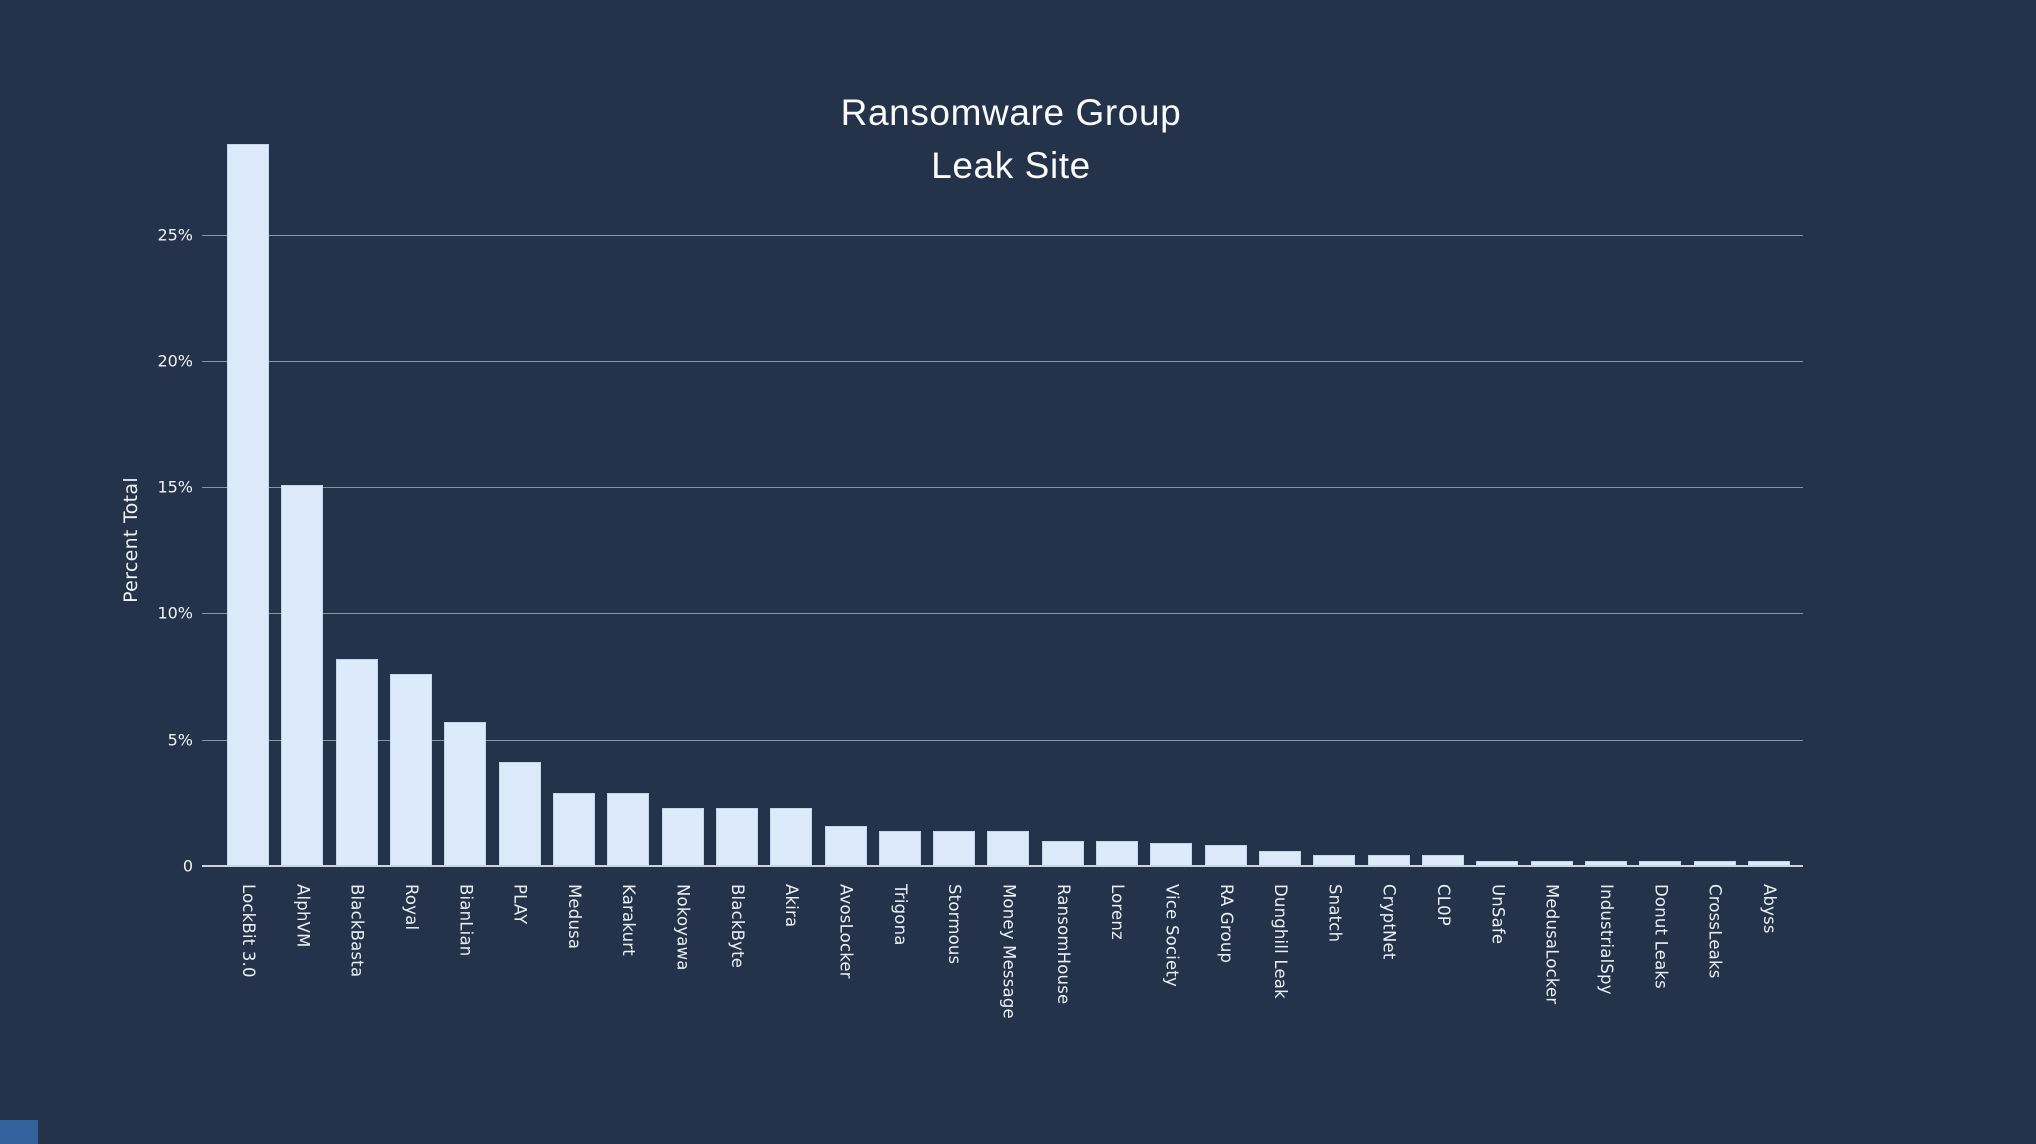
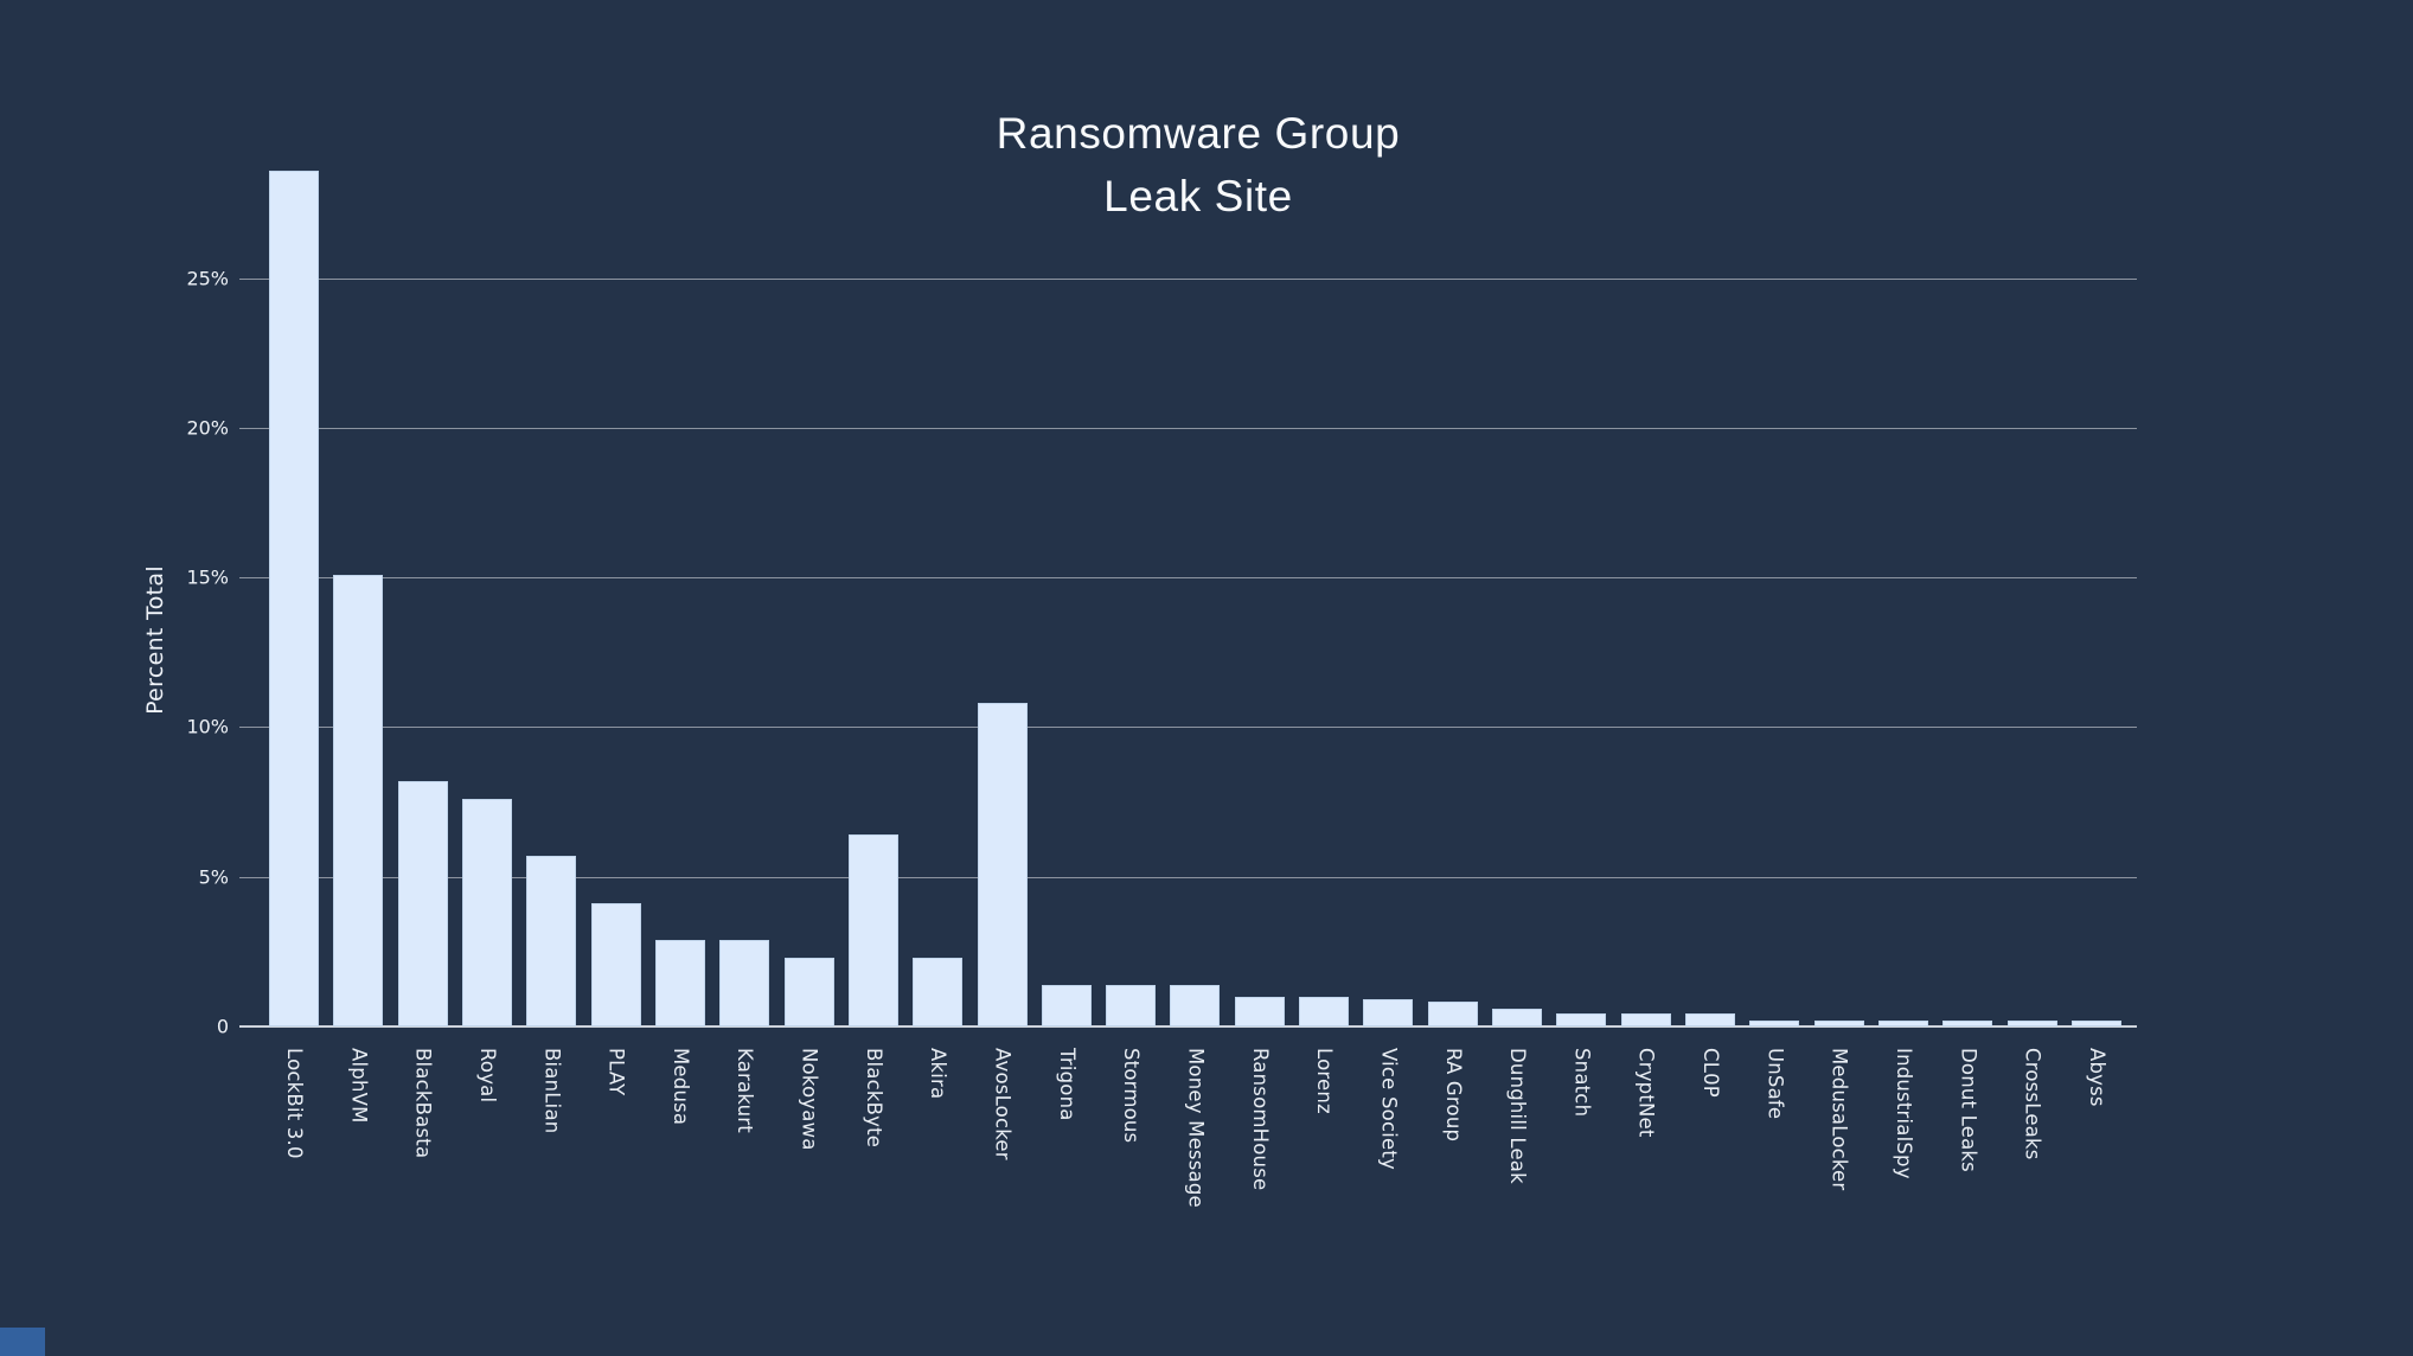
BlackByte: 2.3% -> 6.4%
AvosLocker: 1.6% -> 10.8%
